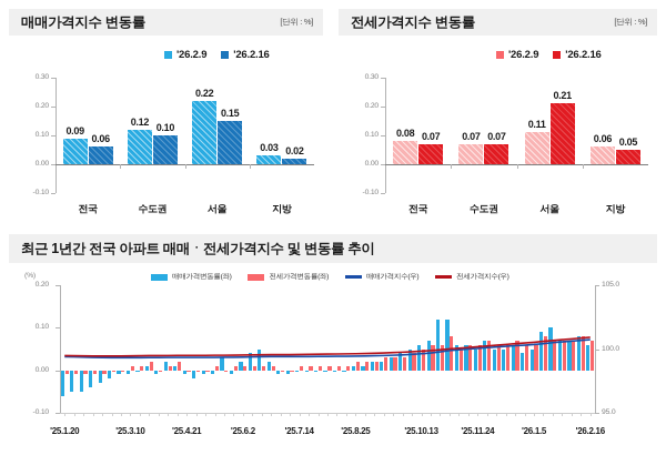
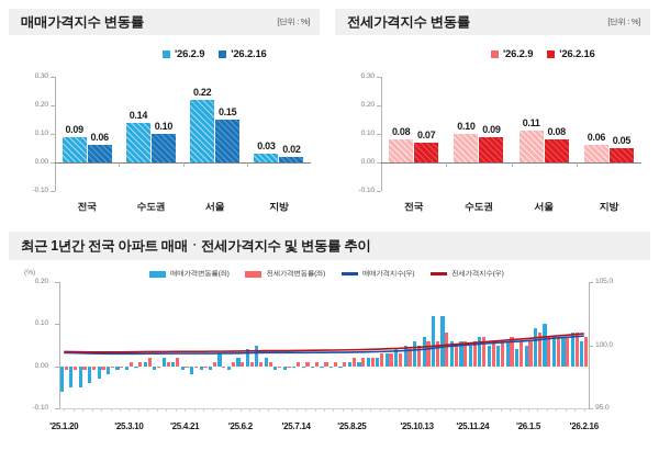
매매가격지수 변동률/'26.2.9/수도권: 0.12 -> 0.14
전세가격지수 변동률/'26.2.9/수도권: 0.07 -> 0.10
전세가격지수 변동률/'26.2.16/수도권: 0.07 -> 0.09
전세가격지수 변동률/'26.2.16/서울: 0.21 -> 0.08
